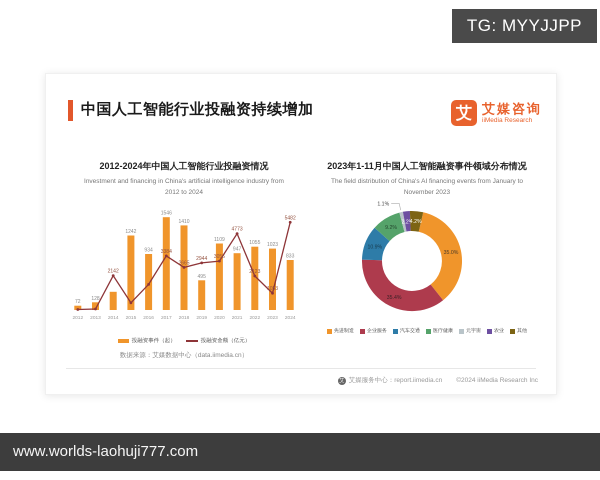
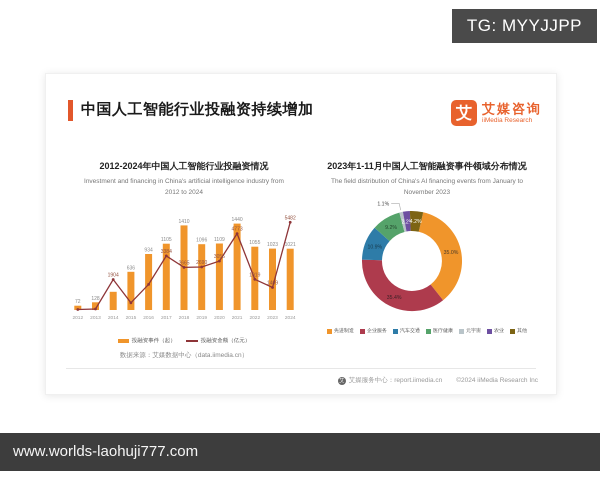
2012-2024年中国人工智能行业投融资情况/投融资金额（亿元）/2014: 2142 -> 1904
2012-2024年中国人工智能行业投融资情况/投融资事件（起）/2015: 1242 -> 636
2012-2024年中国人工智能行业投融资情况/投融资事件（起）/2017: 1546 -> 1105
2012-2024年中国人工智能行业投融资情况/投融资事件（起）/2019: 495 -> 1096
2012-2024年中国人工智能行业投融资情况/投融资金额（亿元）/2019: 2944 -> 2690
2012-2024年中国人工智能行业投融资情况/投融资事件（起）/2021: 947 -> 1440
2012-2024年中国人工智能行业投融资情况/投融资金额（亿元）/2022: 2123 -> 1919
2012-2024年中国人工智能行业投融资情况/投融资金额（亿元）/2023: 1053 -> 1409
2012-2024年中国人工智能行业投融资情况/投融资事件（起）/2024: 833 -> 1021
